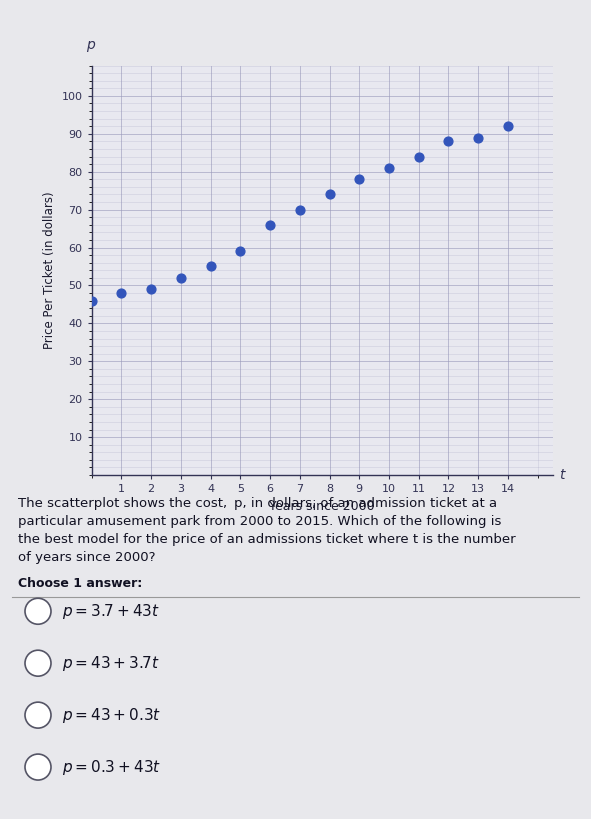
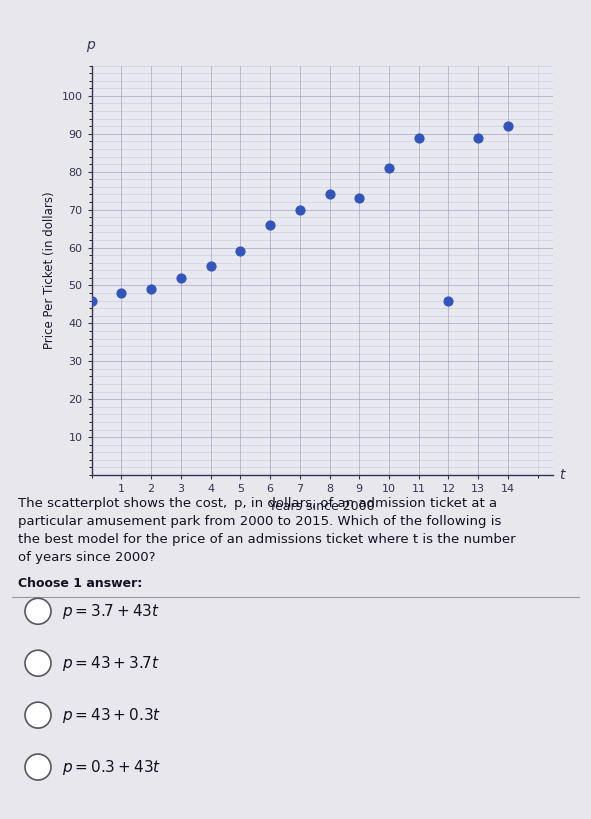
9: 78 -> 73
11: 84 -> 89
12: 88 -> 46
